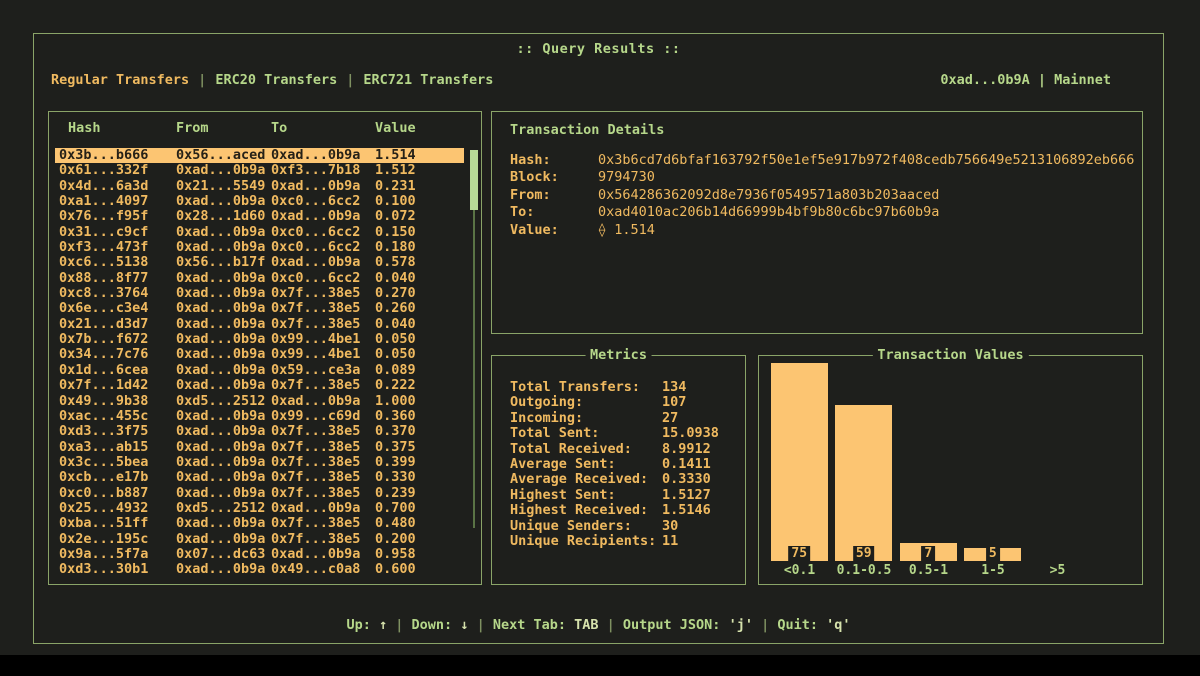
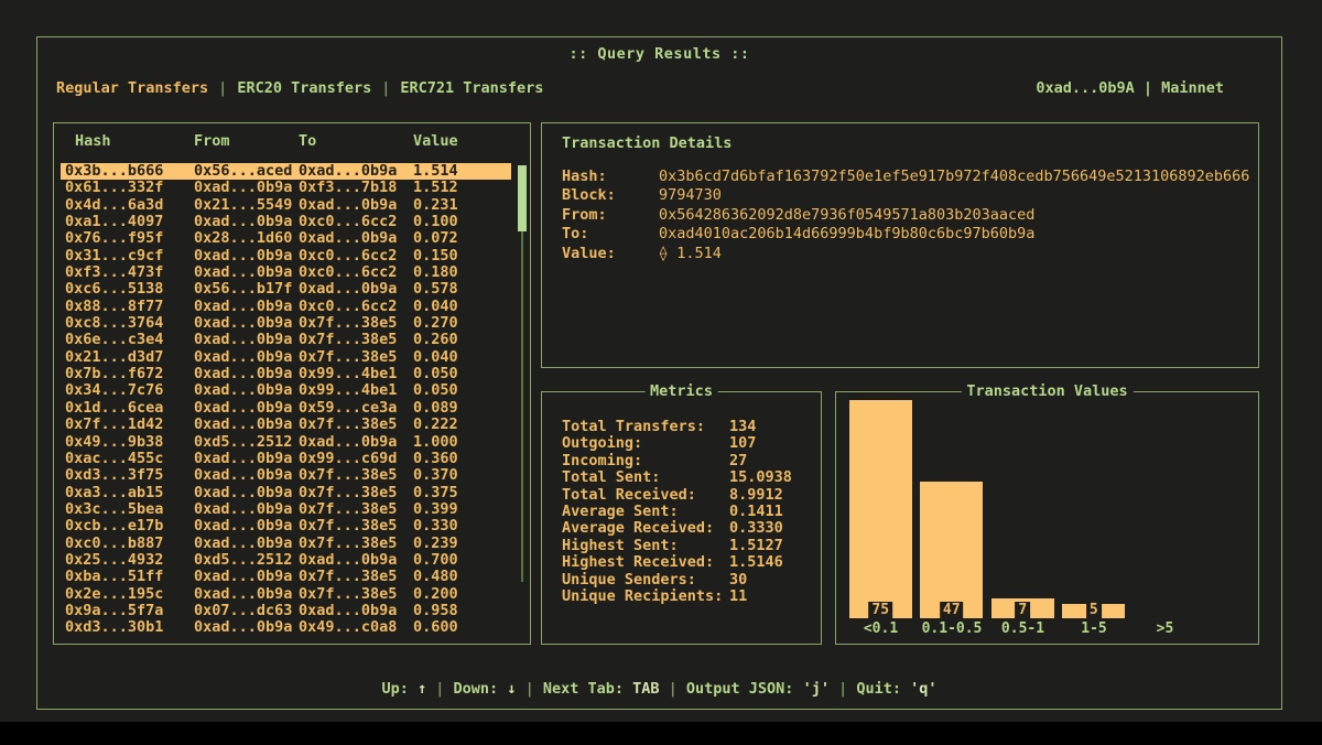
0.1-0.5: 59 -> 47
